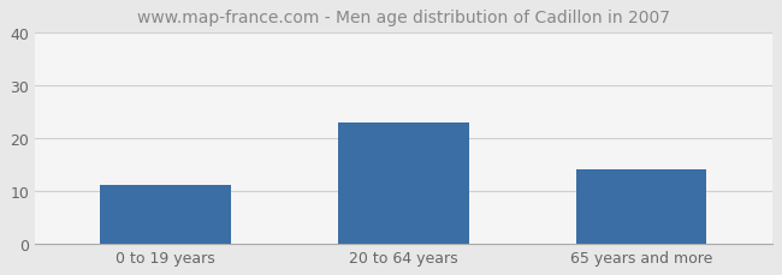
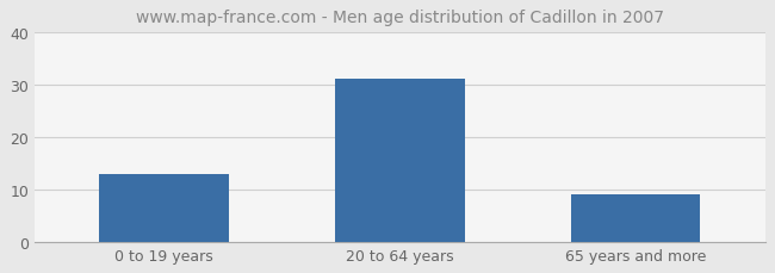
0 to 19 years: 11 -> 13
20 to 64 years: 23 -> 31
65 years and more: 14 -> 9
